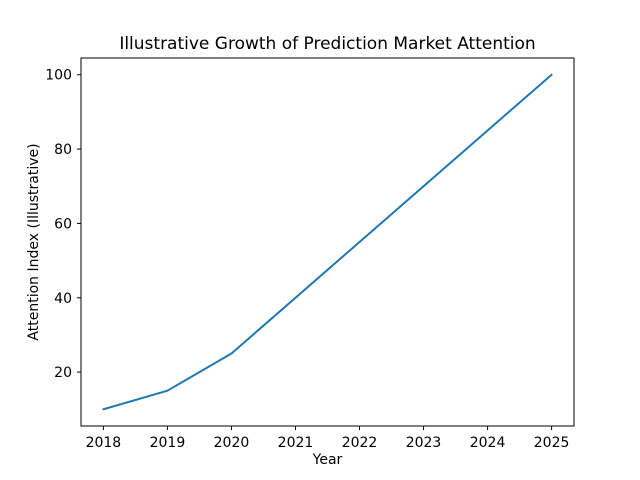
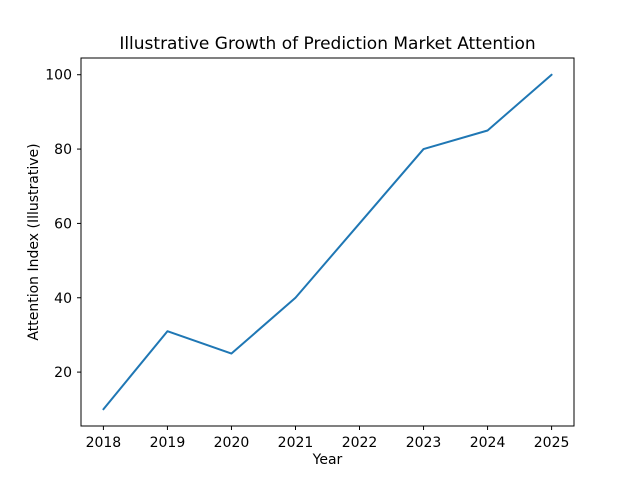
2019: 15 -> 31
2022: 55 -> 60
2023: 70 -> 80
